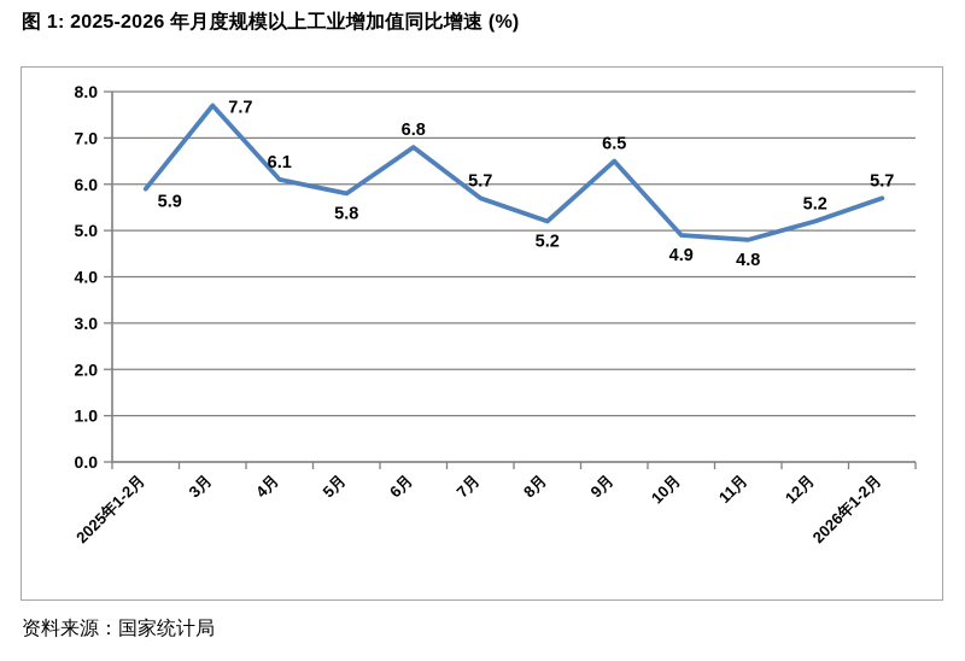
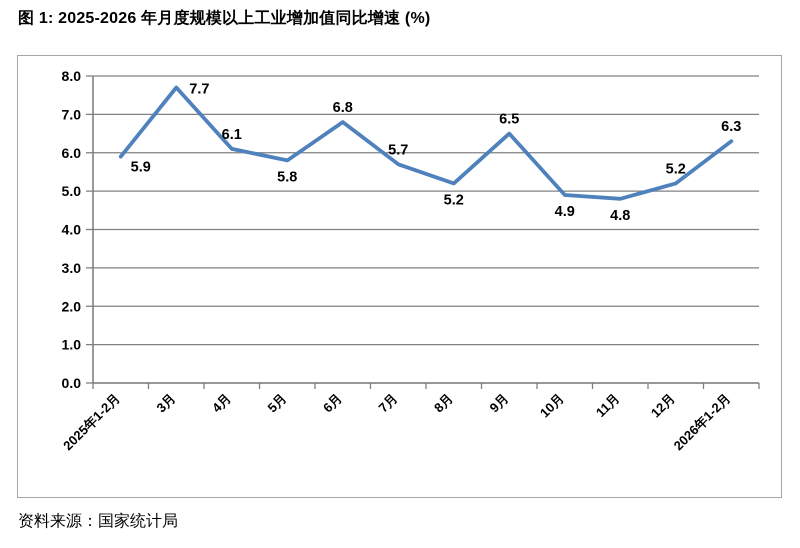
2026年1-2月: 5.7 -> 6.3
